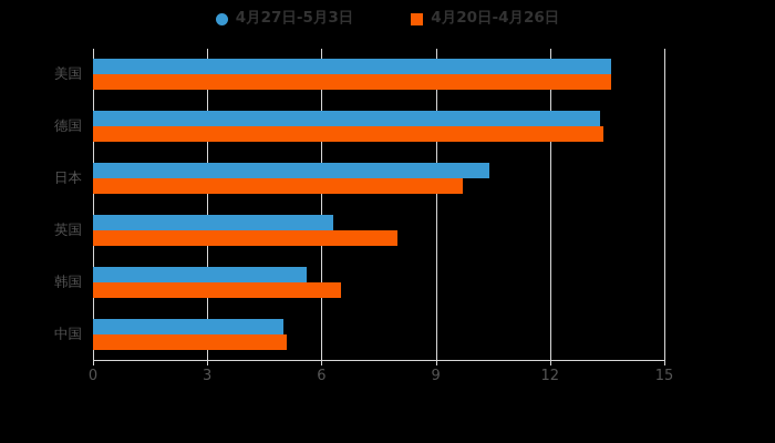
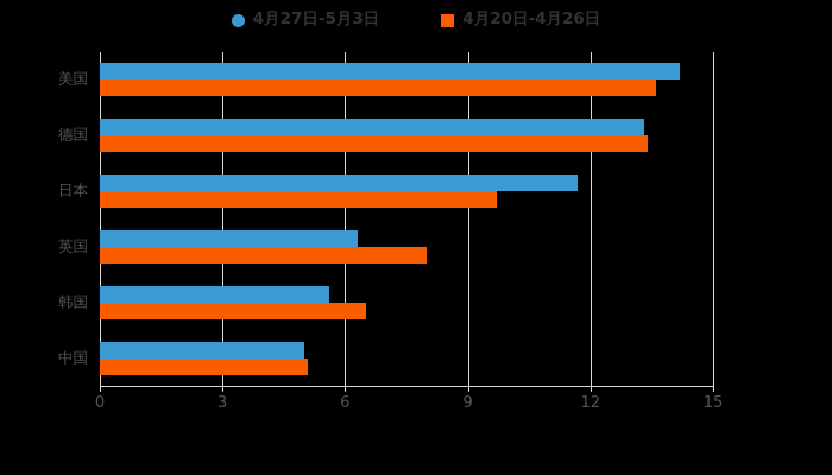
4月27日-5月3日/美国: 13.6 -> 14.2
4月27日-5月3日/日本: 10.4 -> 11.7
